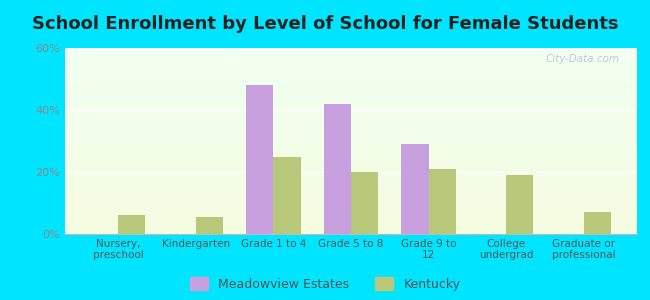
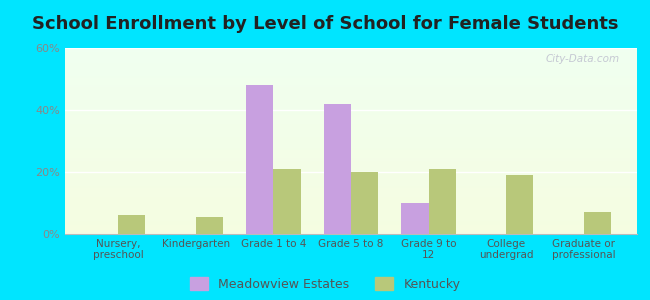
Kentucky/Grade 1 to 4: 25.0% -> 21.0%
Meadowview Estates/Grade 9 to 12: 29% -> 10%
